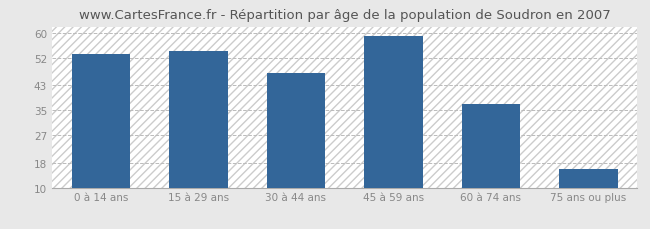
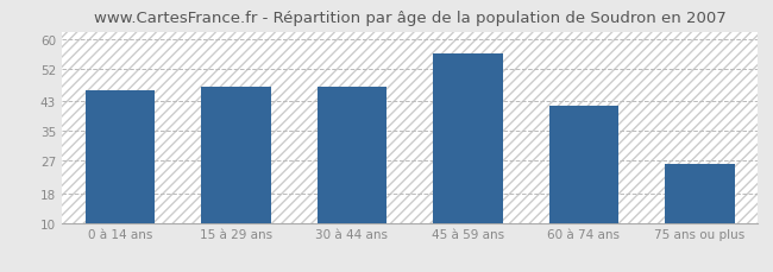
0 à 14 ans: 53 -> 46
15 à 29 ans: 54 -> 47
45 à 59 ans: 59 -> 56
60 à 74 ans: 37 -> 42
75 ans ou plus: 16 -> 26
